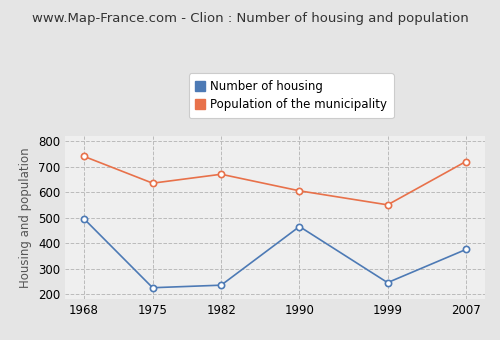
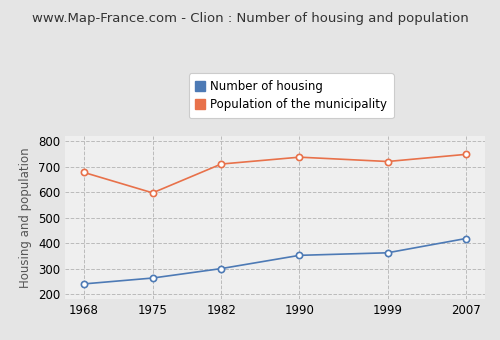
Number of housing/1968: 495 -> 240
Population of the municipality/1968: 740 -> 677
Number of housing/1975: 225 -> 263
Population of the municipality/1975: 635 -> 597
Number of housing/1982: 235 -> 300
Population of the municipality/1982: 670 -> 710
Number of housing/1990: 465 -> 352
Population of the municipality/1990: 605 -> 737
Number of housing/1999: 245 -> 362
Population of the municipality/1999: 550 -> 720
Number of housing/2007: 375 -> 418
Population of the municipality/2007: 720 -> 748
